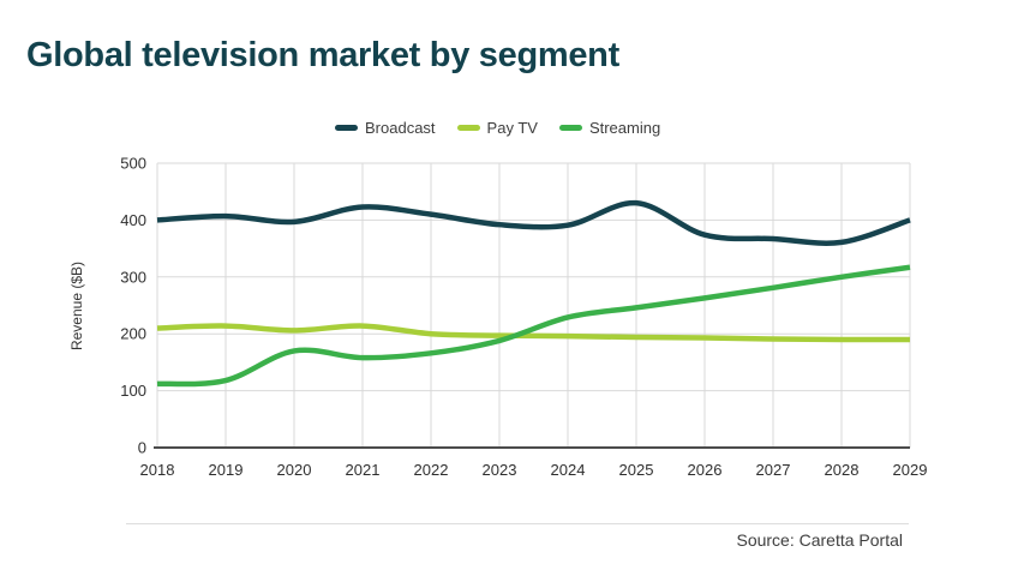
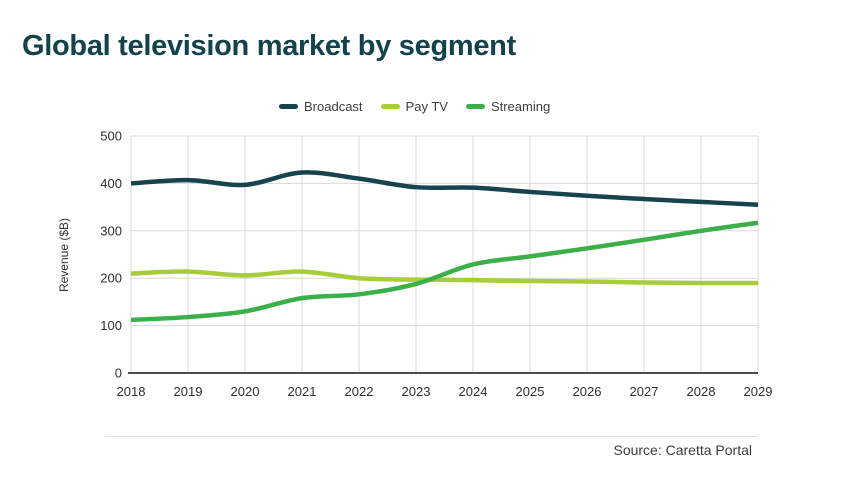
Streaming/2020: 170 -> 130
Broadcast/2025: 430 -> 380
Broadcast/2029: 400 -> 360
